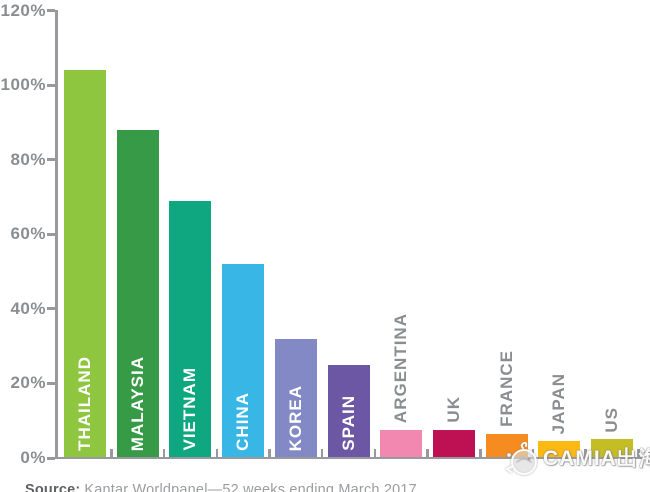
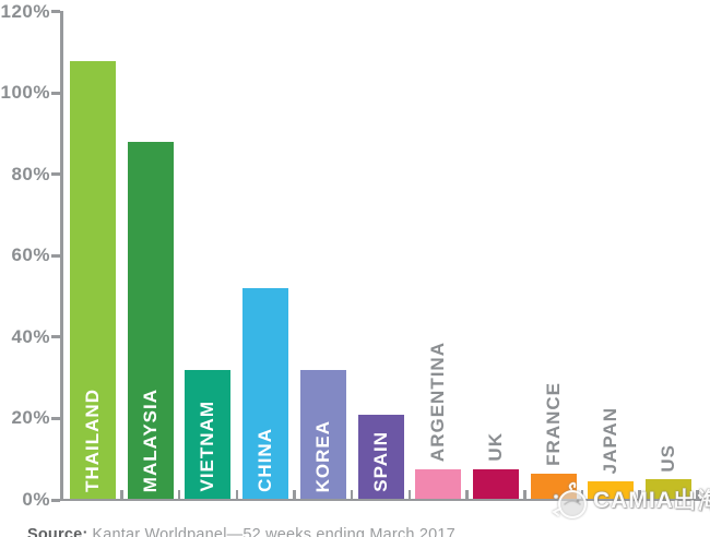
THAILAND: 104% -> 108%
VIETNAM: 69% -> 32%
SPAIN: 25% -> 21%
